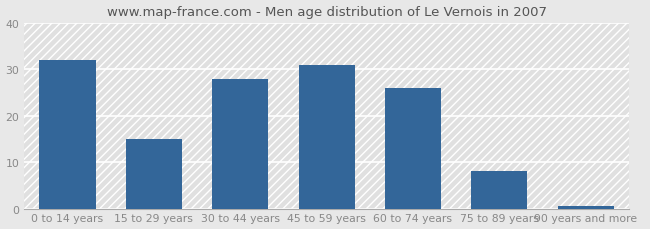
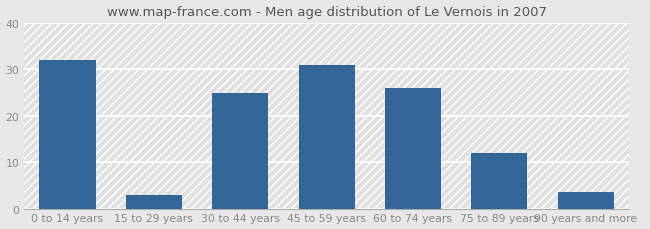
15 to 29 years: 15.0 -> 3.0
30 to 44 years: 28.0 -> 25.0
75 to 89 years: 8.0 -> 12.0
90 years and more: 0.5 -> 3.5
